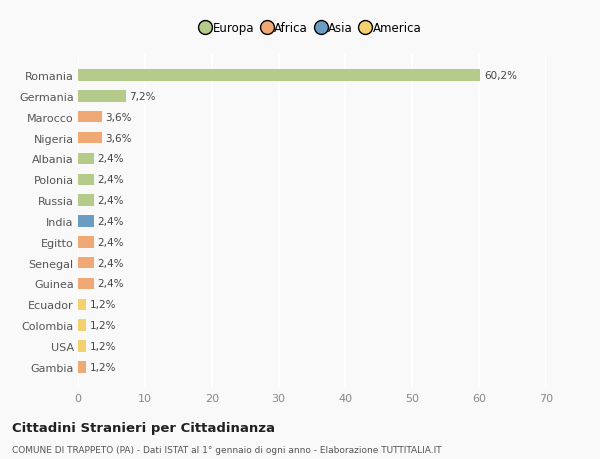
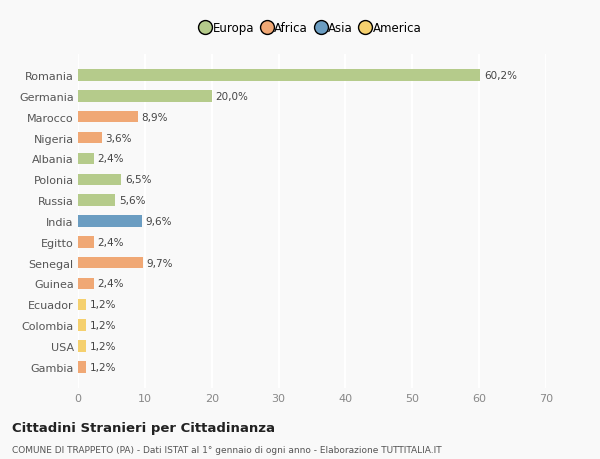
Germania: 7,2% -> 20,0%
Marocco: 3,6% -> 8,9%
Polonia: 2,4% -> 6,5%
Russia: 2,4% -> 5,6%
India: 2,4% -> 9,6%
Senegal: 2,4% -> 9,7%
